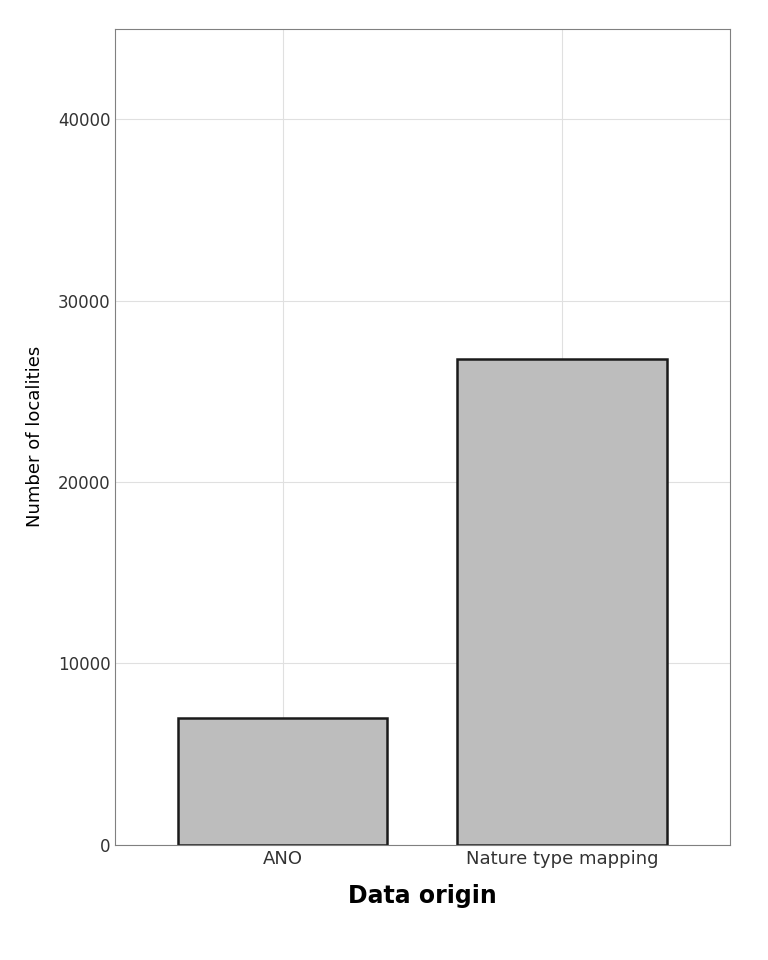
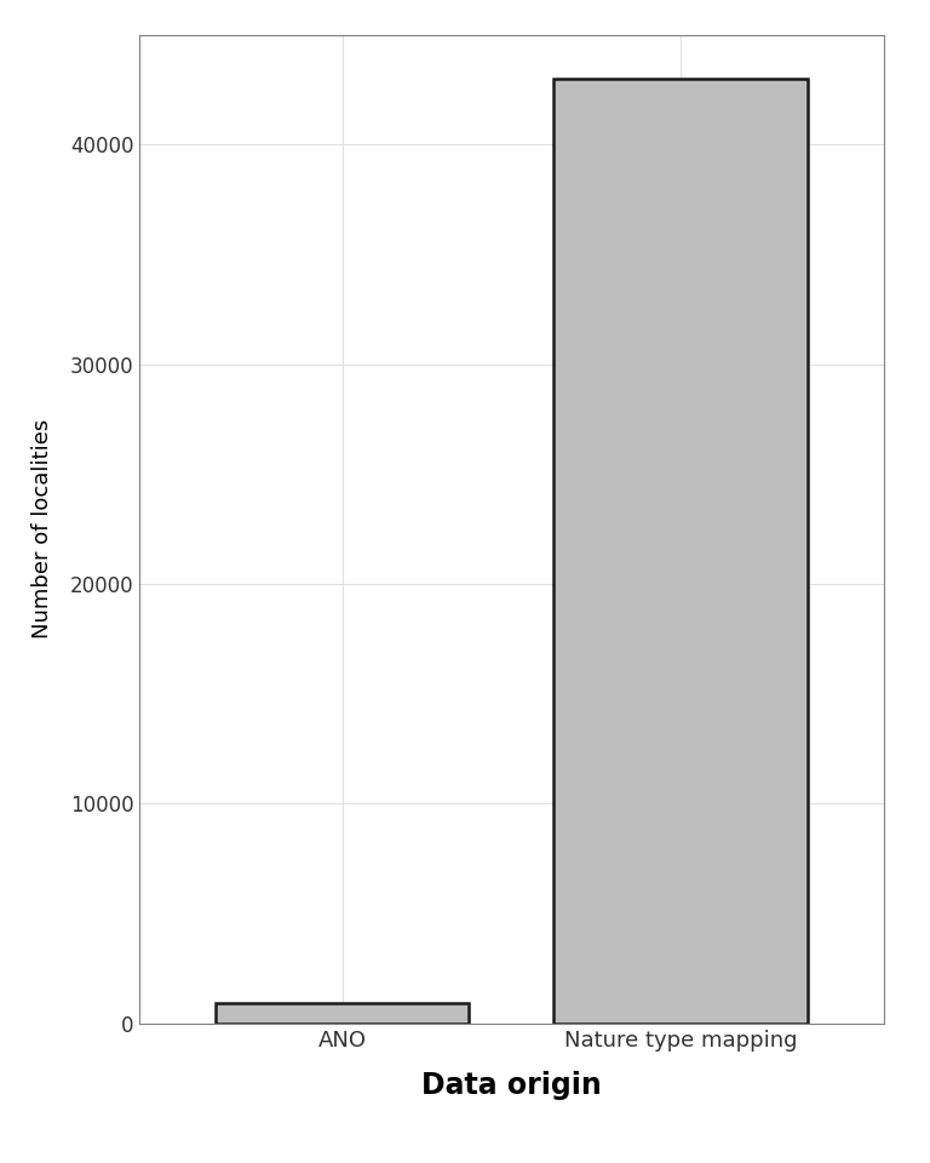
ANO: 7000 -> 900
Nature type mapping: 26800 -> 43000
